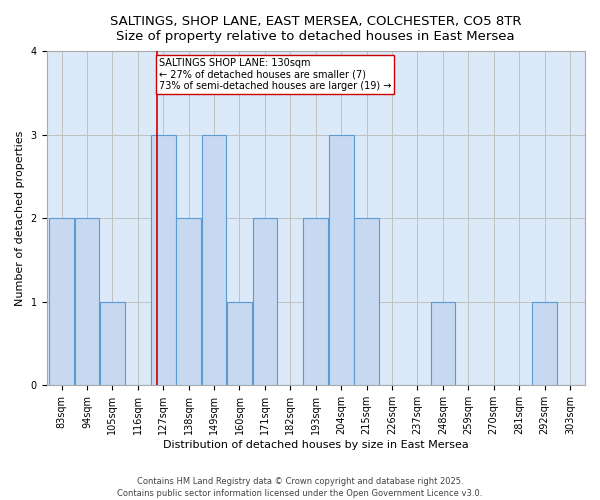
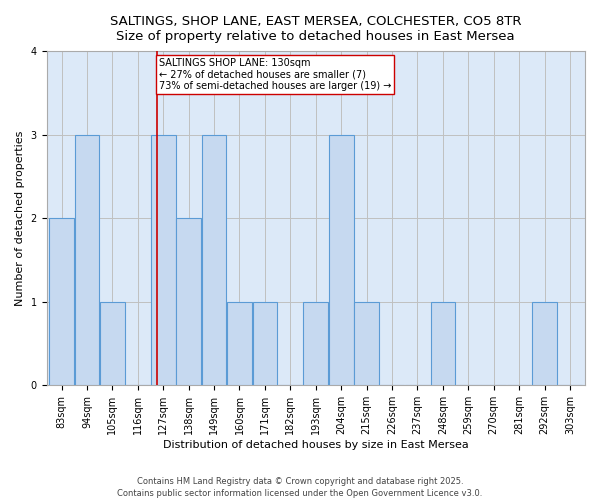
94sqm: 2 -> 3
171sqm: 2 -> 1
193sqm: 2 -> 1
215sqm: 2 -> 1
